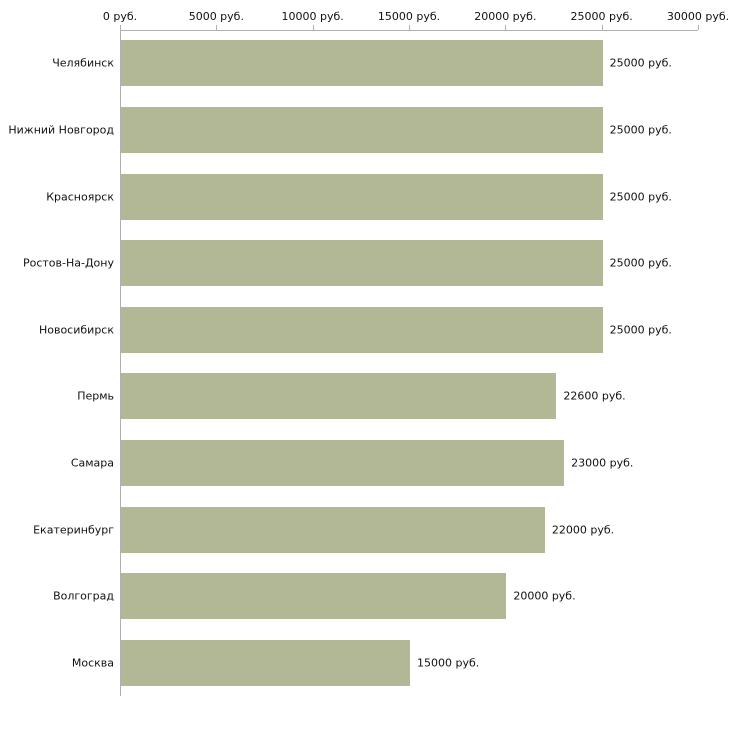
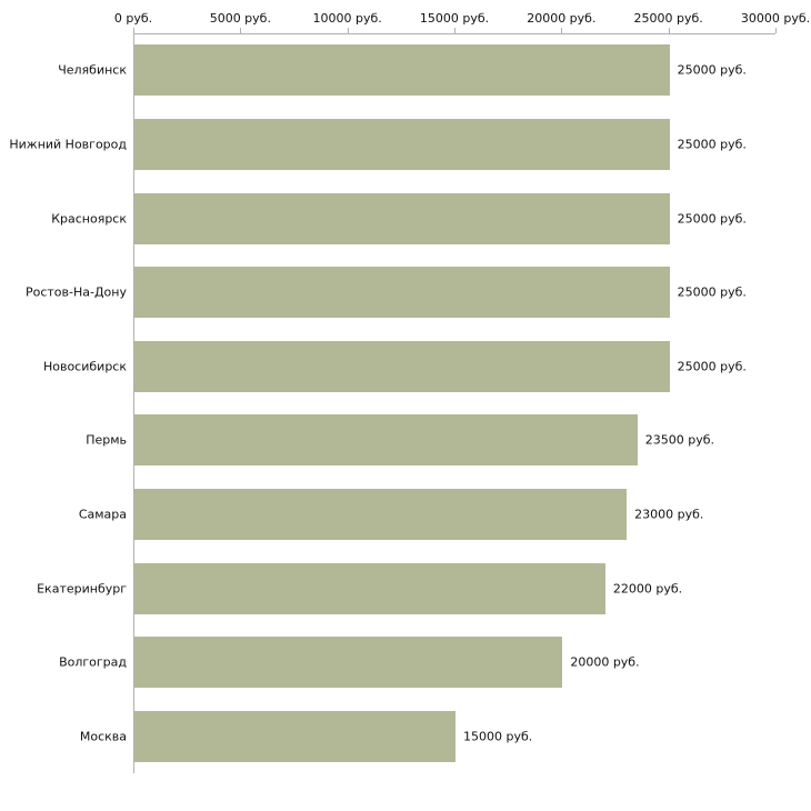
Пермь: 22600 -> 23500
